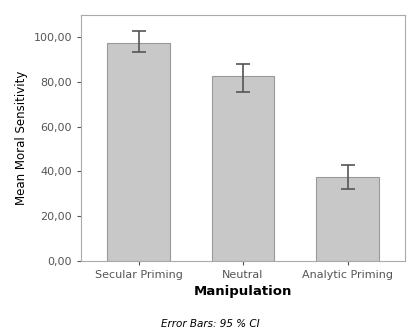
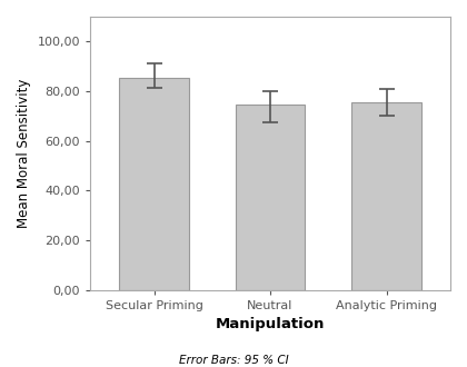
Secular Priming: 97,5 -> 85,5
Neutral: 82,5 -> 74,5
Analytic Priming: 37,5 -> 75,5
